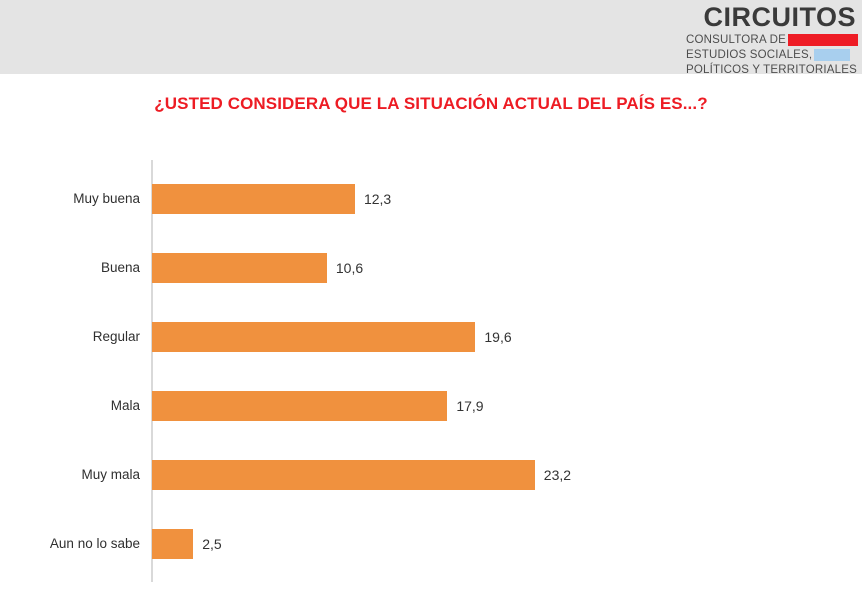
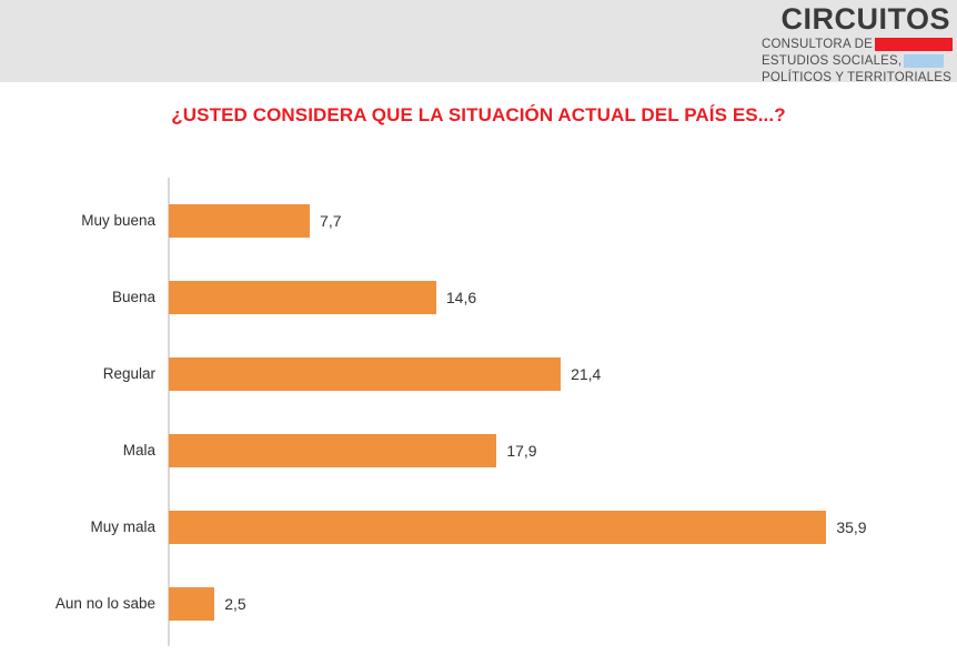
Muy buena: 12,3 -> 7,7
Buena: 10,6 -> 14,6
Regular: 19,6 -> 21,4
Muy mala: 23,2 -> 35,9
